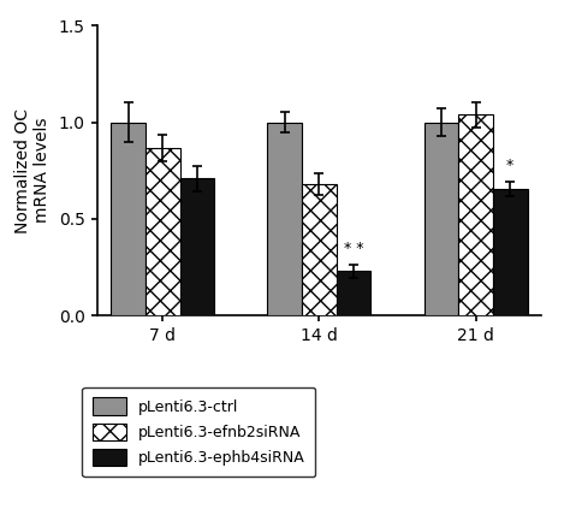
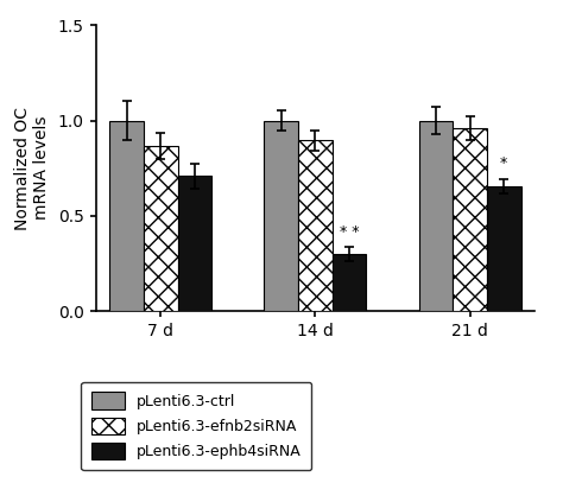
pLenti6.3-efnb2siRNA/14 d: 0.68 -> 0.90
pLenti6.3-ephb4siRNA/14 d: 0.23 -> 0.30
pLenti6.3-efnb2siRNA/21 d: 1.04 -> 0.96
